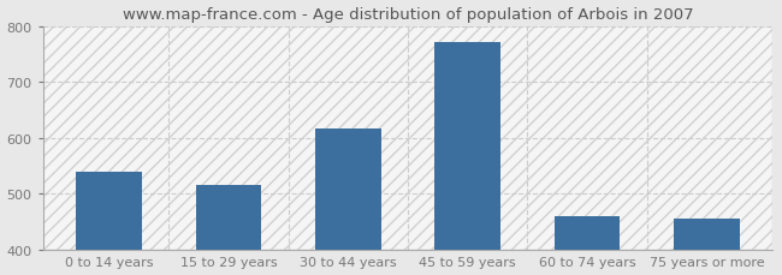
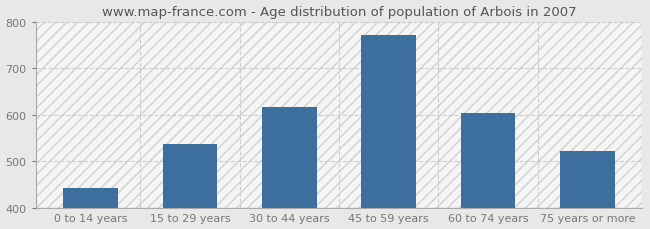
0 to 14 years: 540 -> 443
15 to 29 years: 515 -> 538
60 to 74 years: 460 -> 603
75 years or more: 455 -> 523
